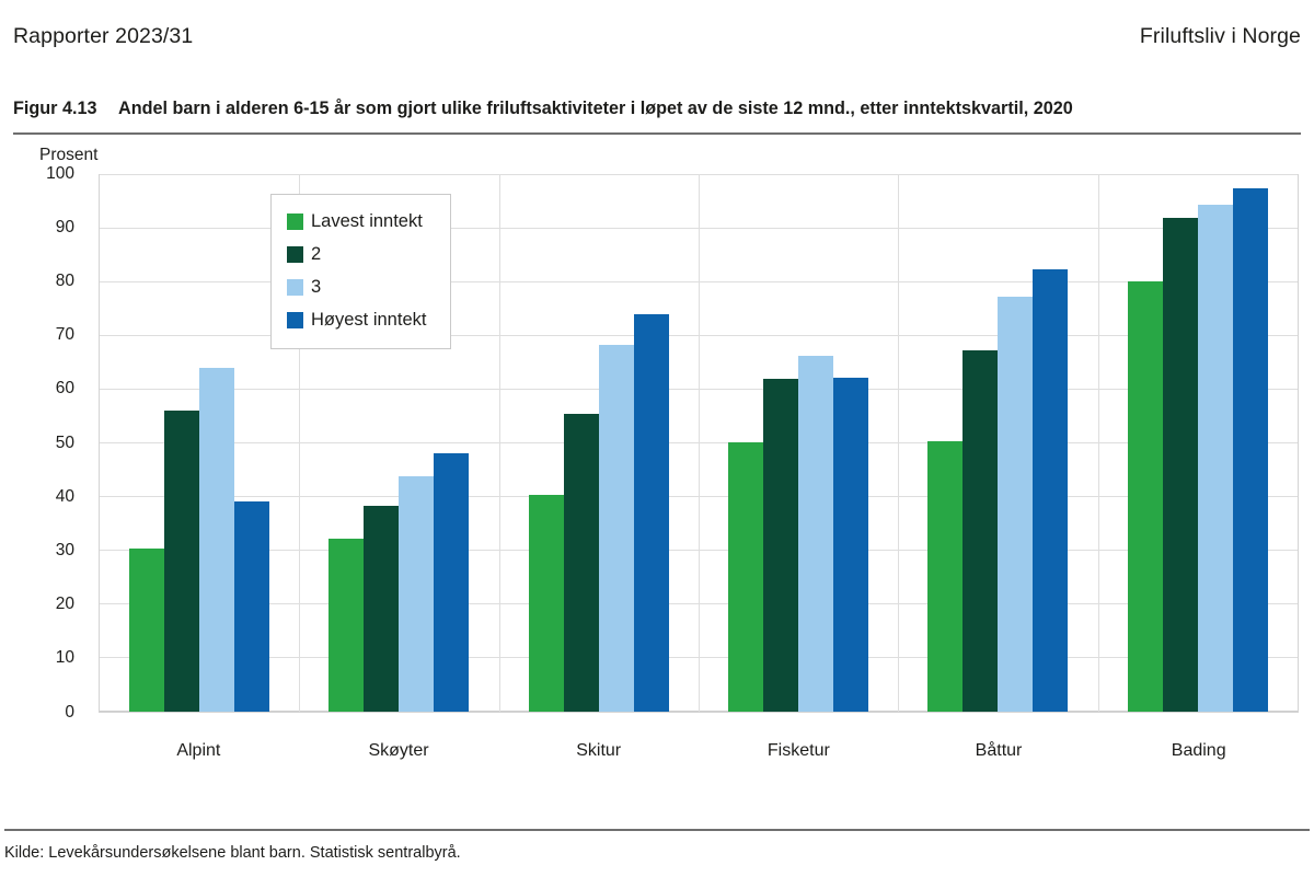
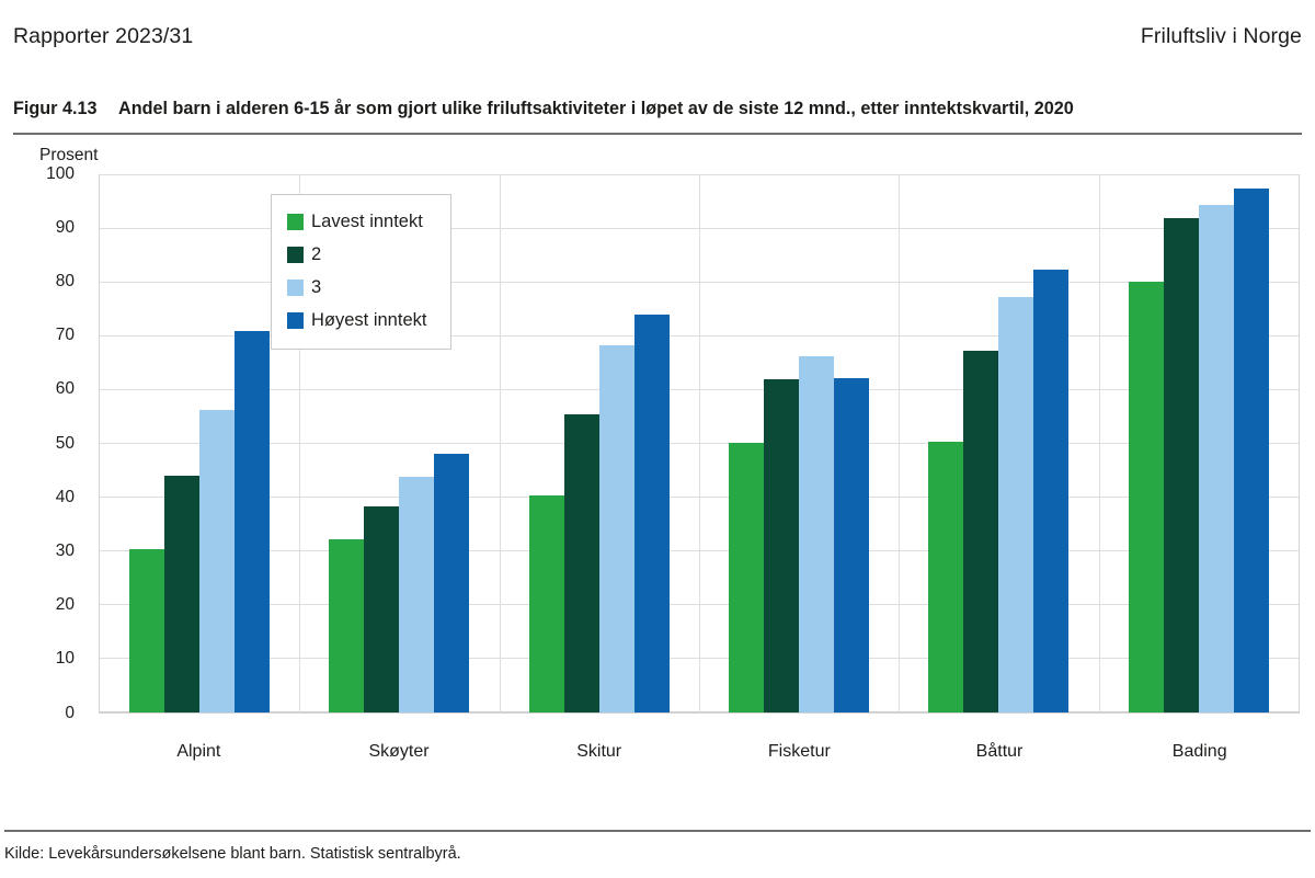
2/Alpint: 56 -> 44
3/Alpint: 64 -> 56
Høyest inntekt/Alpint: 39 -> 71
